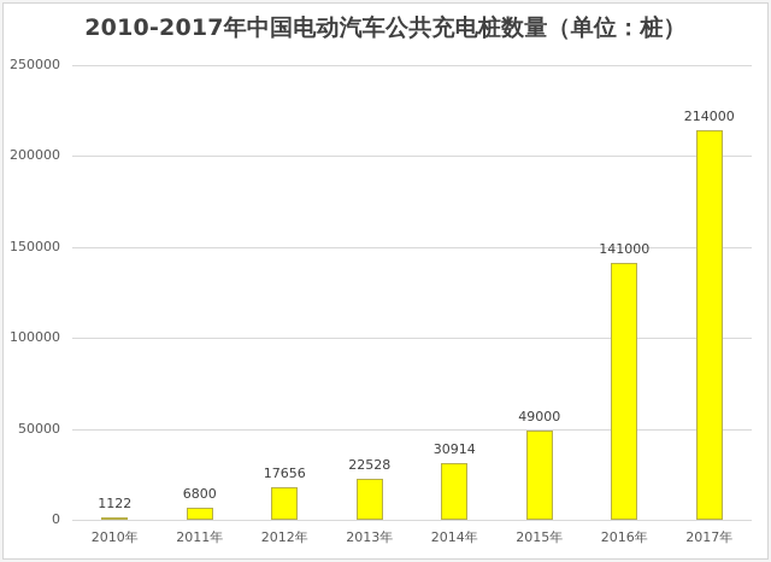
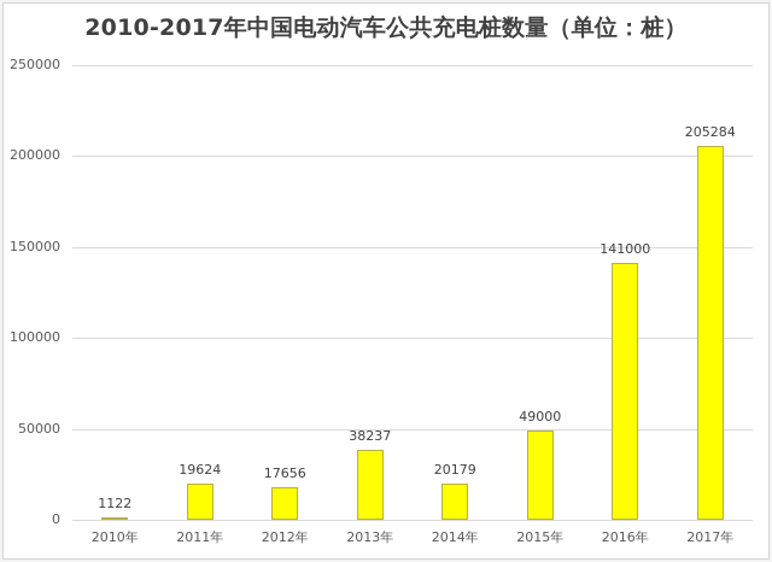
2011年: 6800 -> 19624
2013年: 22528 -> 38237
2014年: 30914 -> 20179
2017年: 214000 -> 205284
